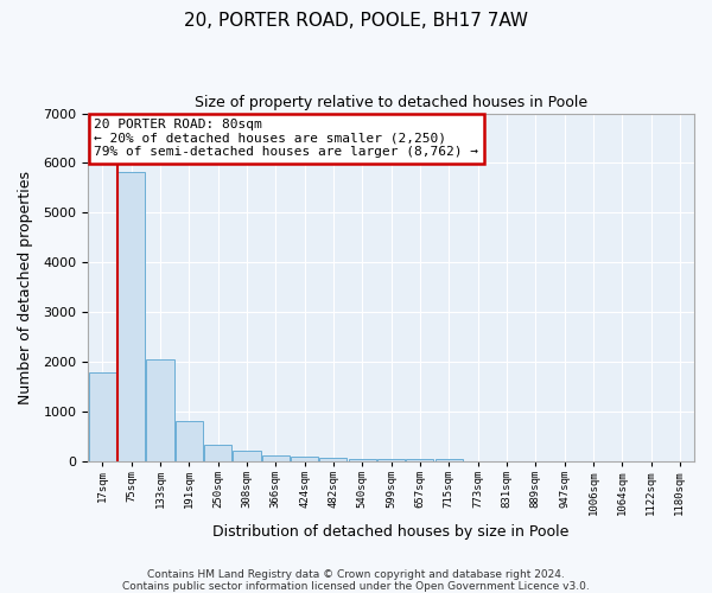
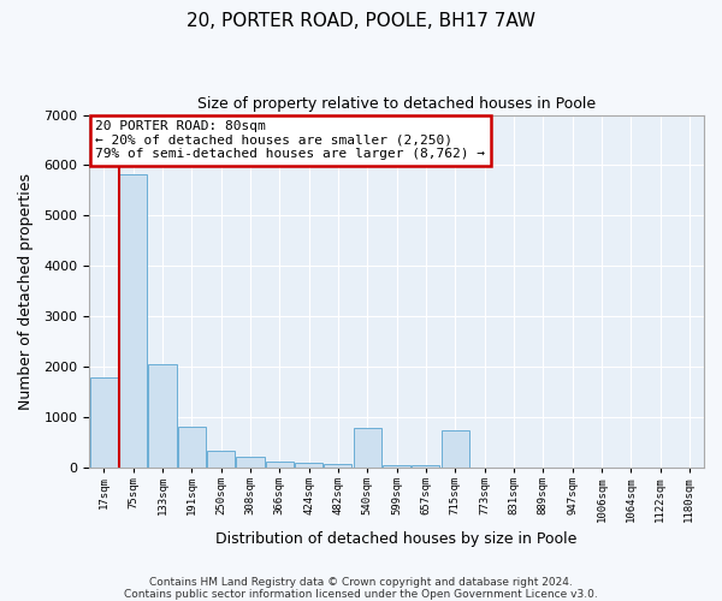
540sqm: 60 -> 800
715sqm: 50 -> 750
